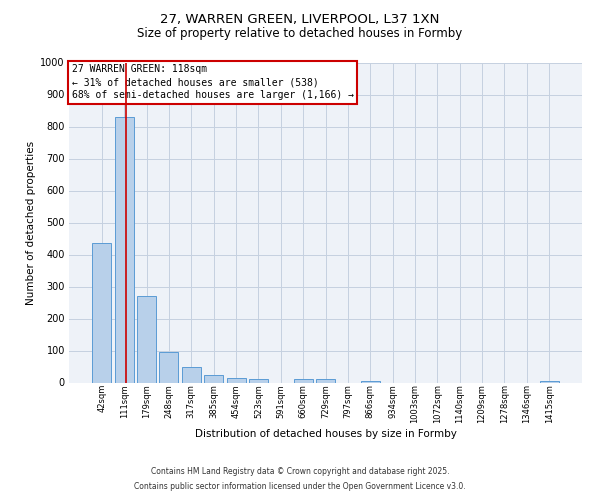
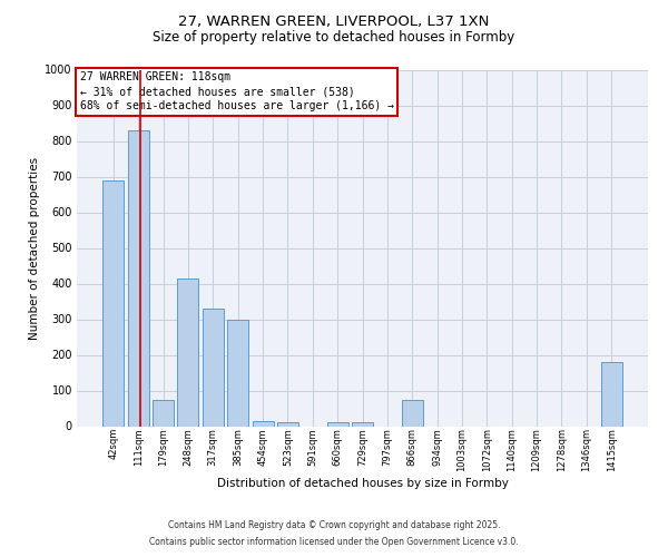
42sqm: 435 -> 690
179sqm: 270 -> 75
248sqm: 95 -> 415
317sqm: 50 -> 330
385sqm: 25 -> 300
866sqm: 5 -> 75
1415sqm: 5 -> 180
